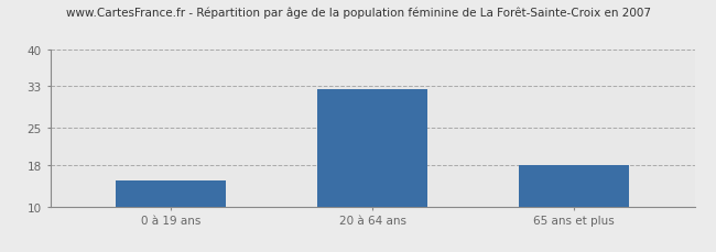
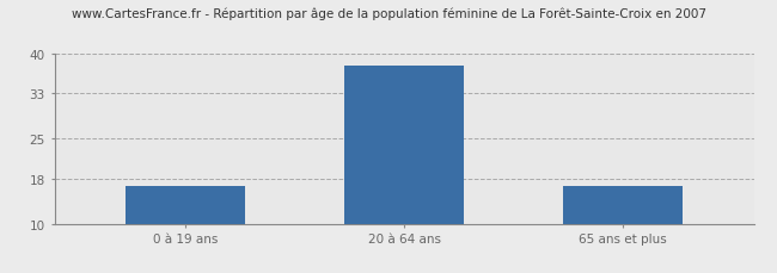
0 à 19 ans: 15.0 -> 16.7
20 à 64 ans: 32.5 -> 38.0
65 ans et plus: 18.0 -> 16.7
